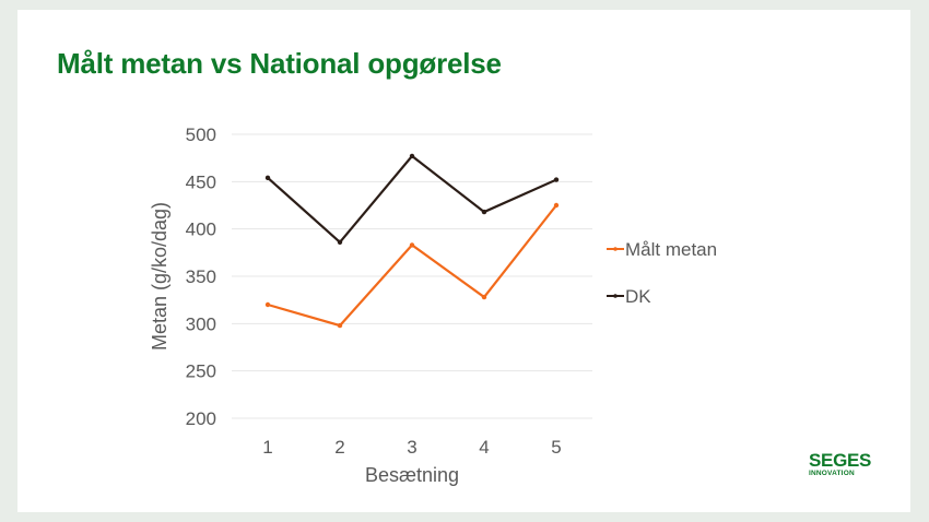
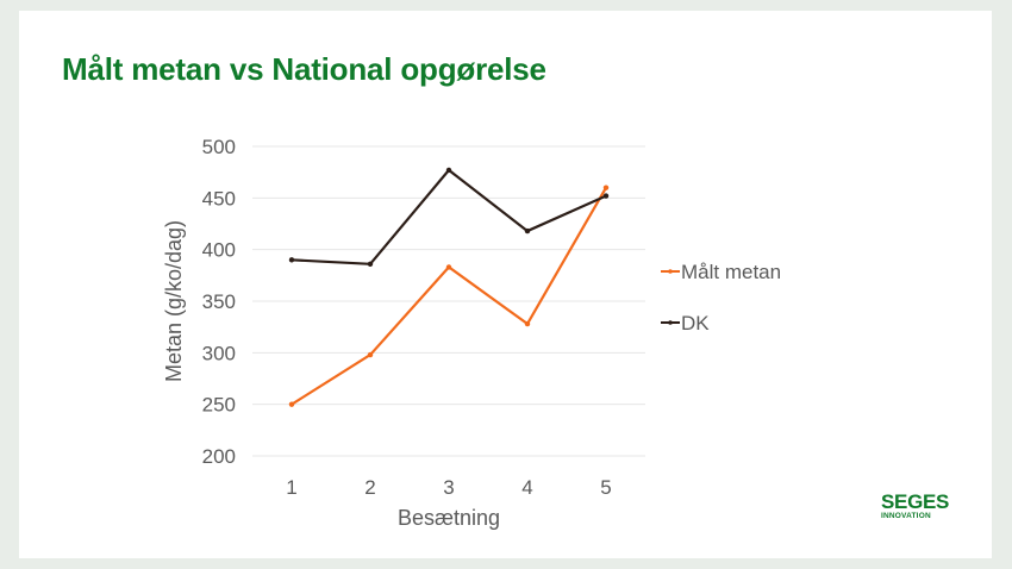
Målt metan/1: 320 -> 250
DK/1: 450 -> 390
Målt metan/5: 420 -> 460
